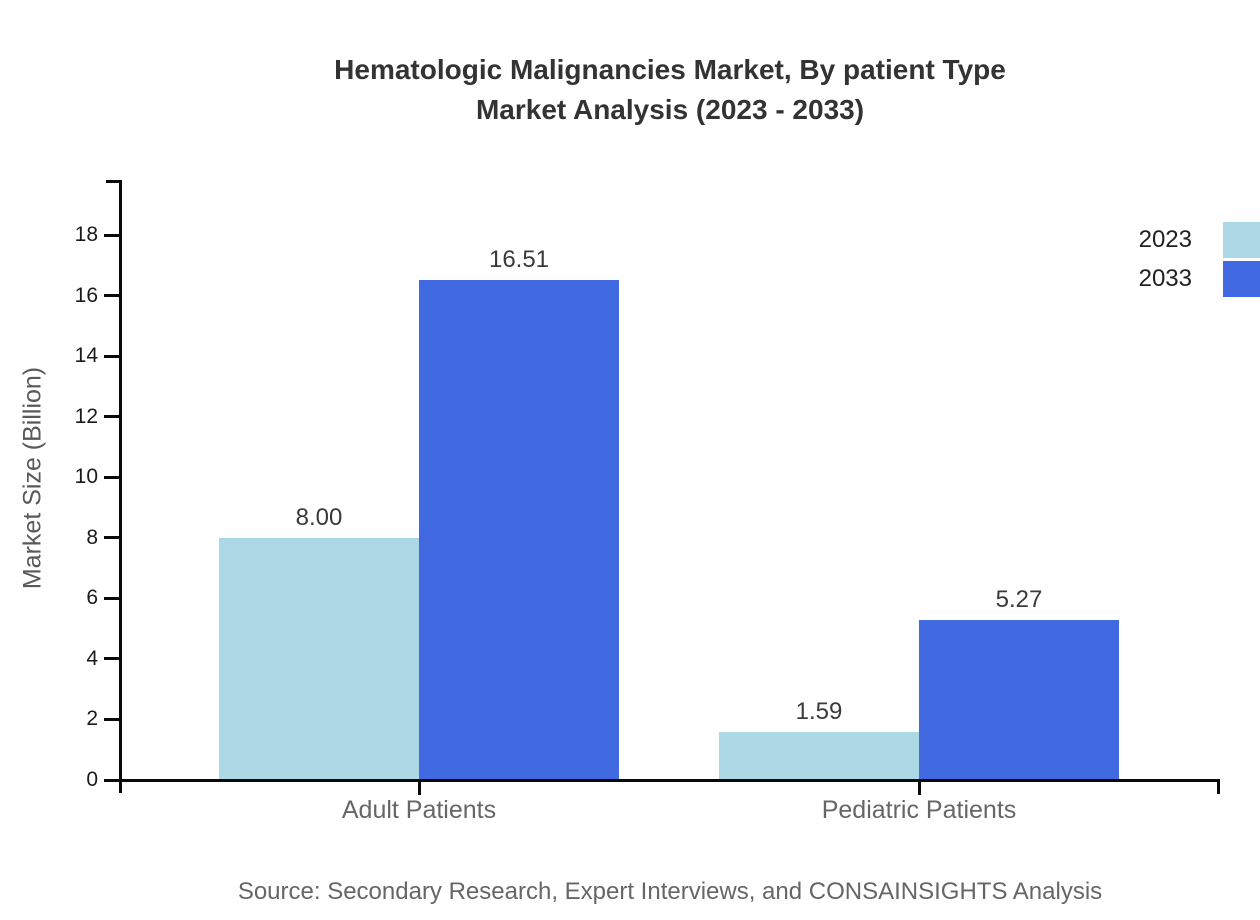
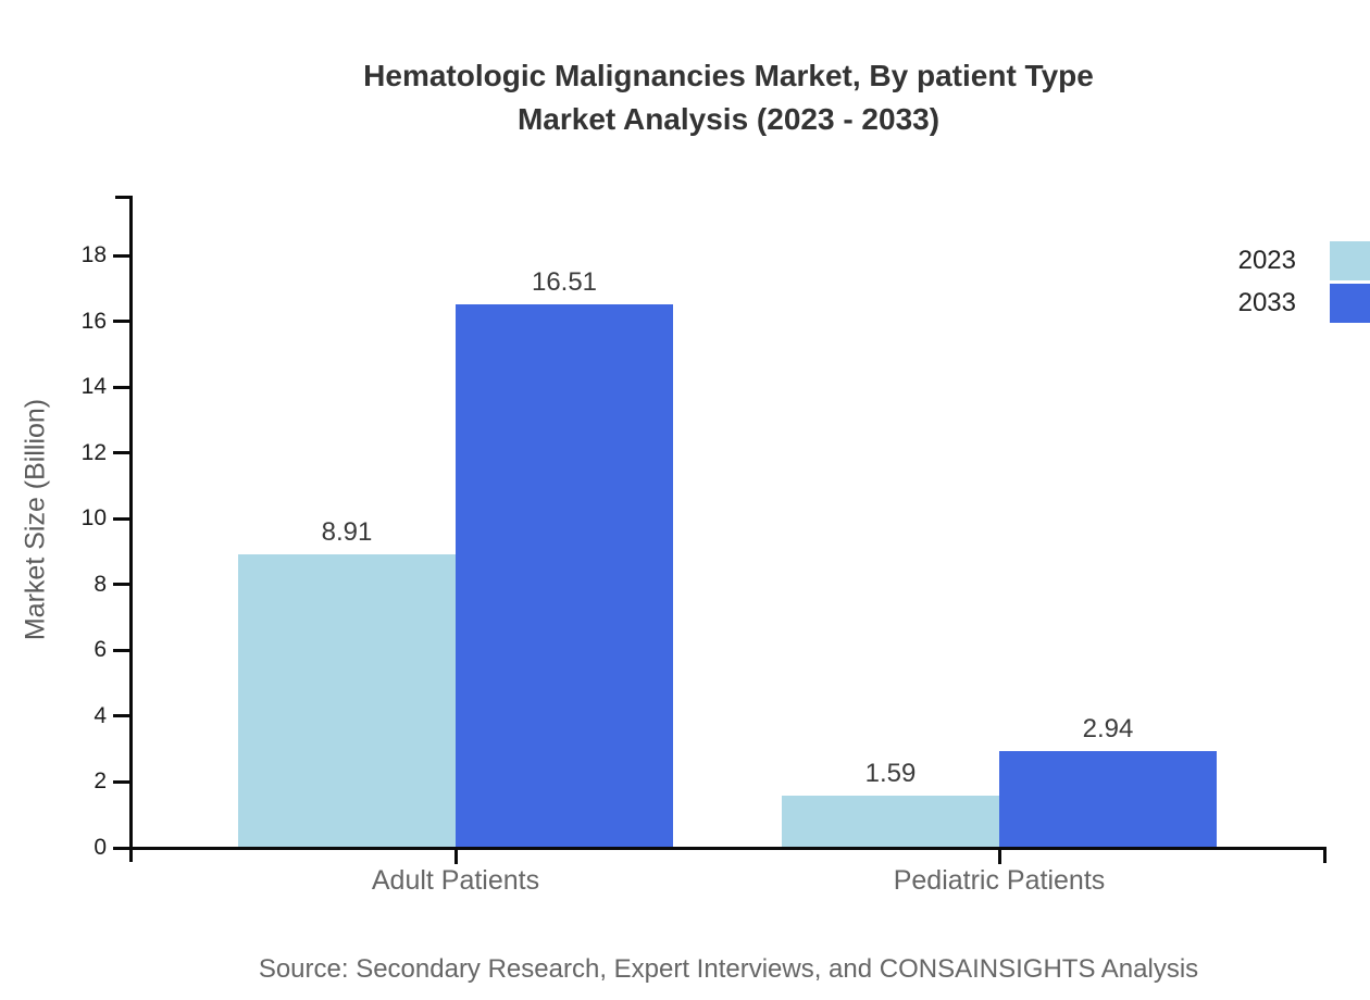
2023/Adult Patients: 8.00 -> 8.91
2033/Pediatric Patients: 5.27 -> 2.94
